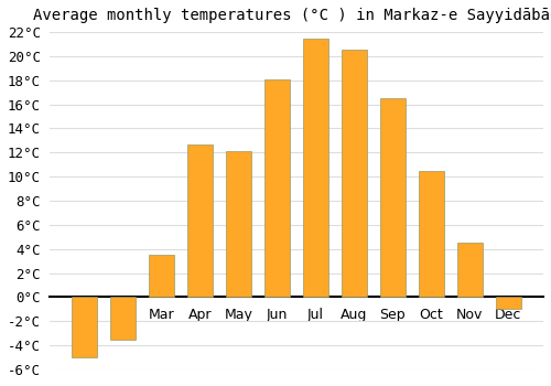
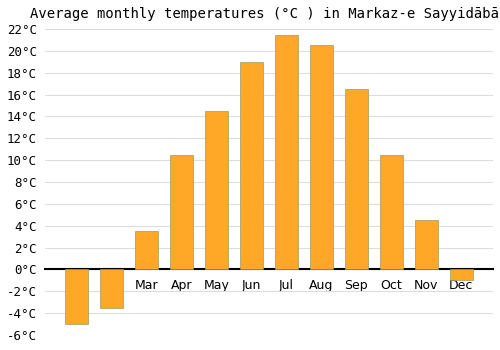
Apr: 12.7°C -> 10.5°C
May: 12.1°C -> 14.5°C
Jun: 18.1°C -> 19.0°C
